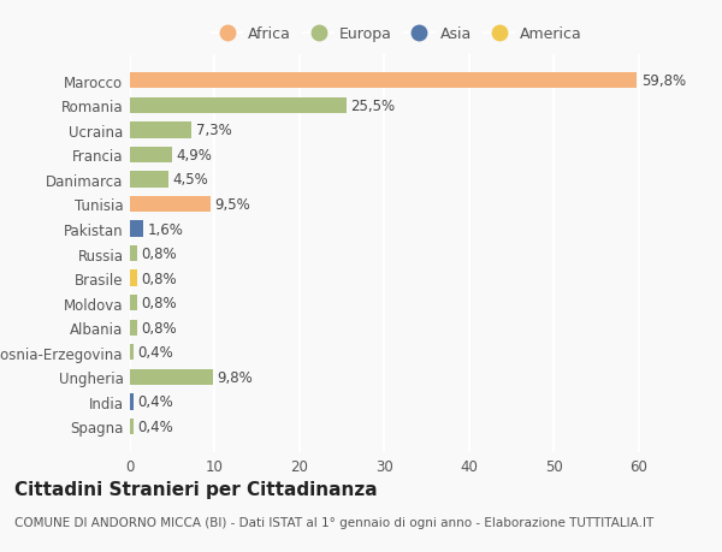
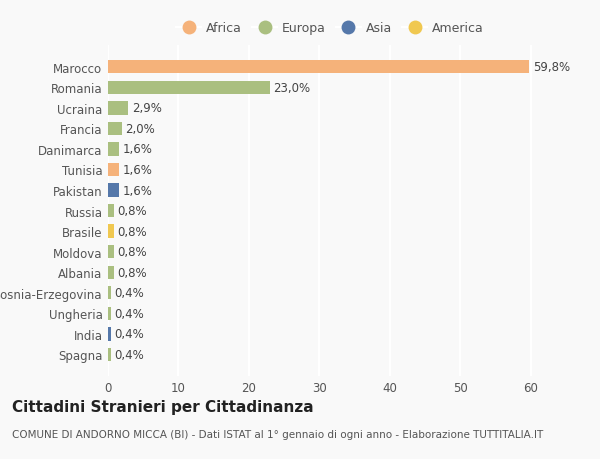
Romania: 25,5% -> 23,0%
Ucraina: 7,3% -> 2,9%
Francia: 4,9% -> 2,0%
Danimarca: 4,5% -> 1,6%
Tunisia: 9,5% -> 1,6%
Ungheria: 9,8% -> 0,4%
